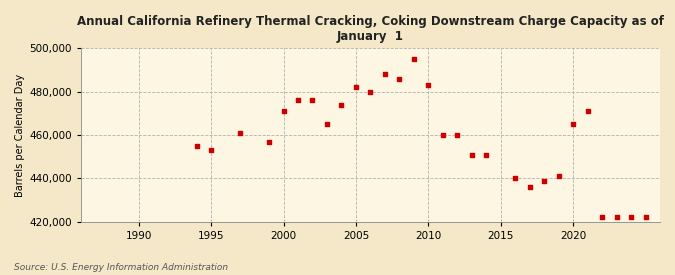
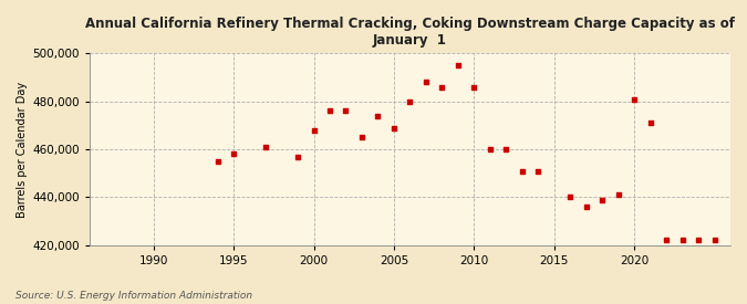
1995: 453,000 -> 458,000
2000: 471,000 -> 468,000
2005: 482,000 -> 469,000
2010: 483,000 -> 486,000
2020: 465,000 -> 481,000
